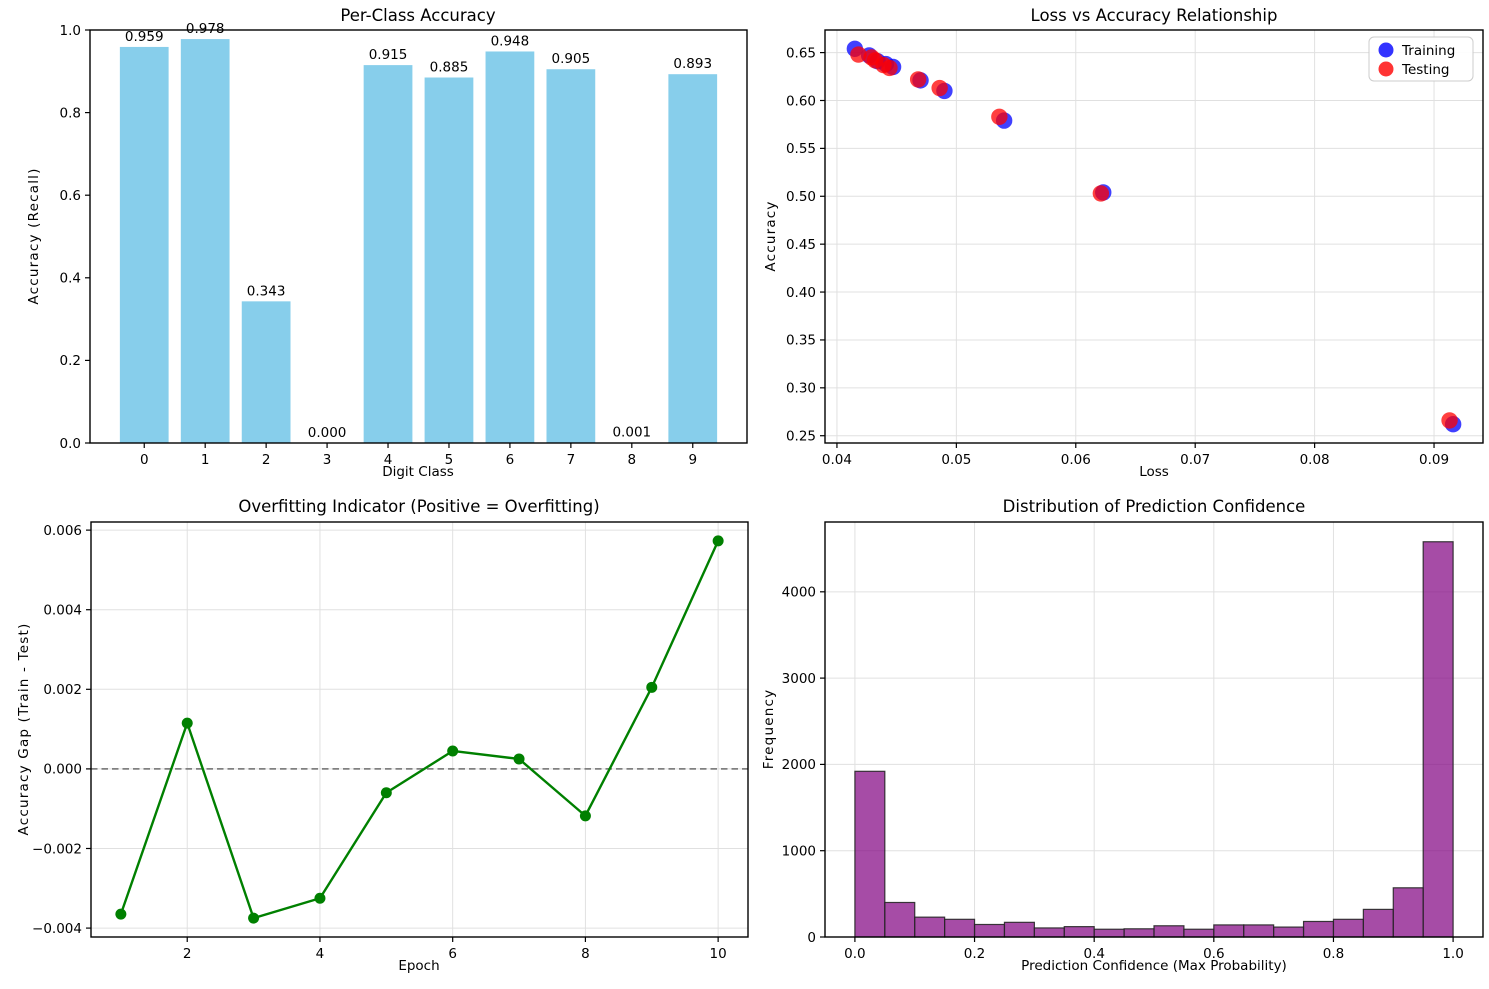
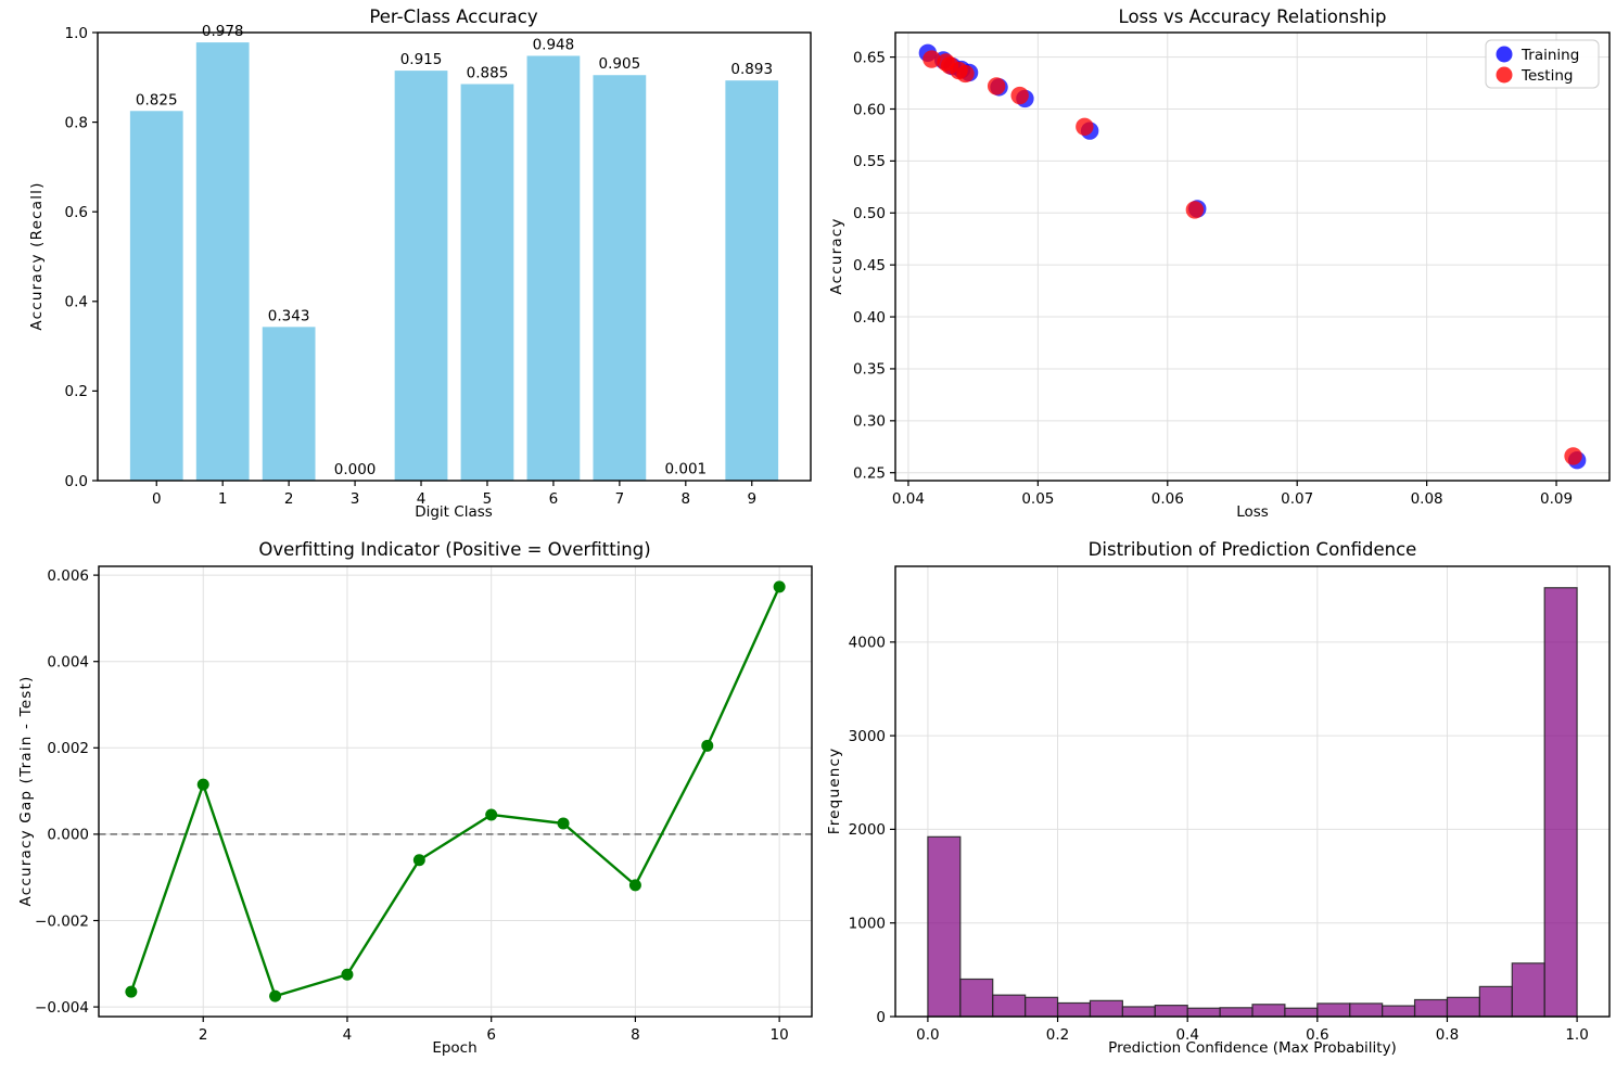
Per-Class Accuracy/0: 0.959 -> 0.825
